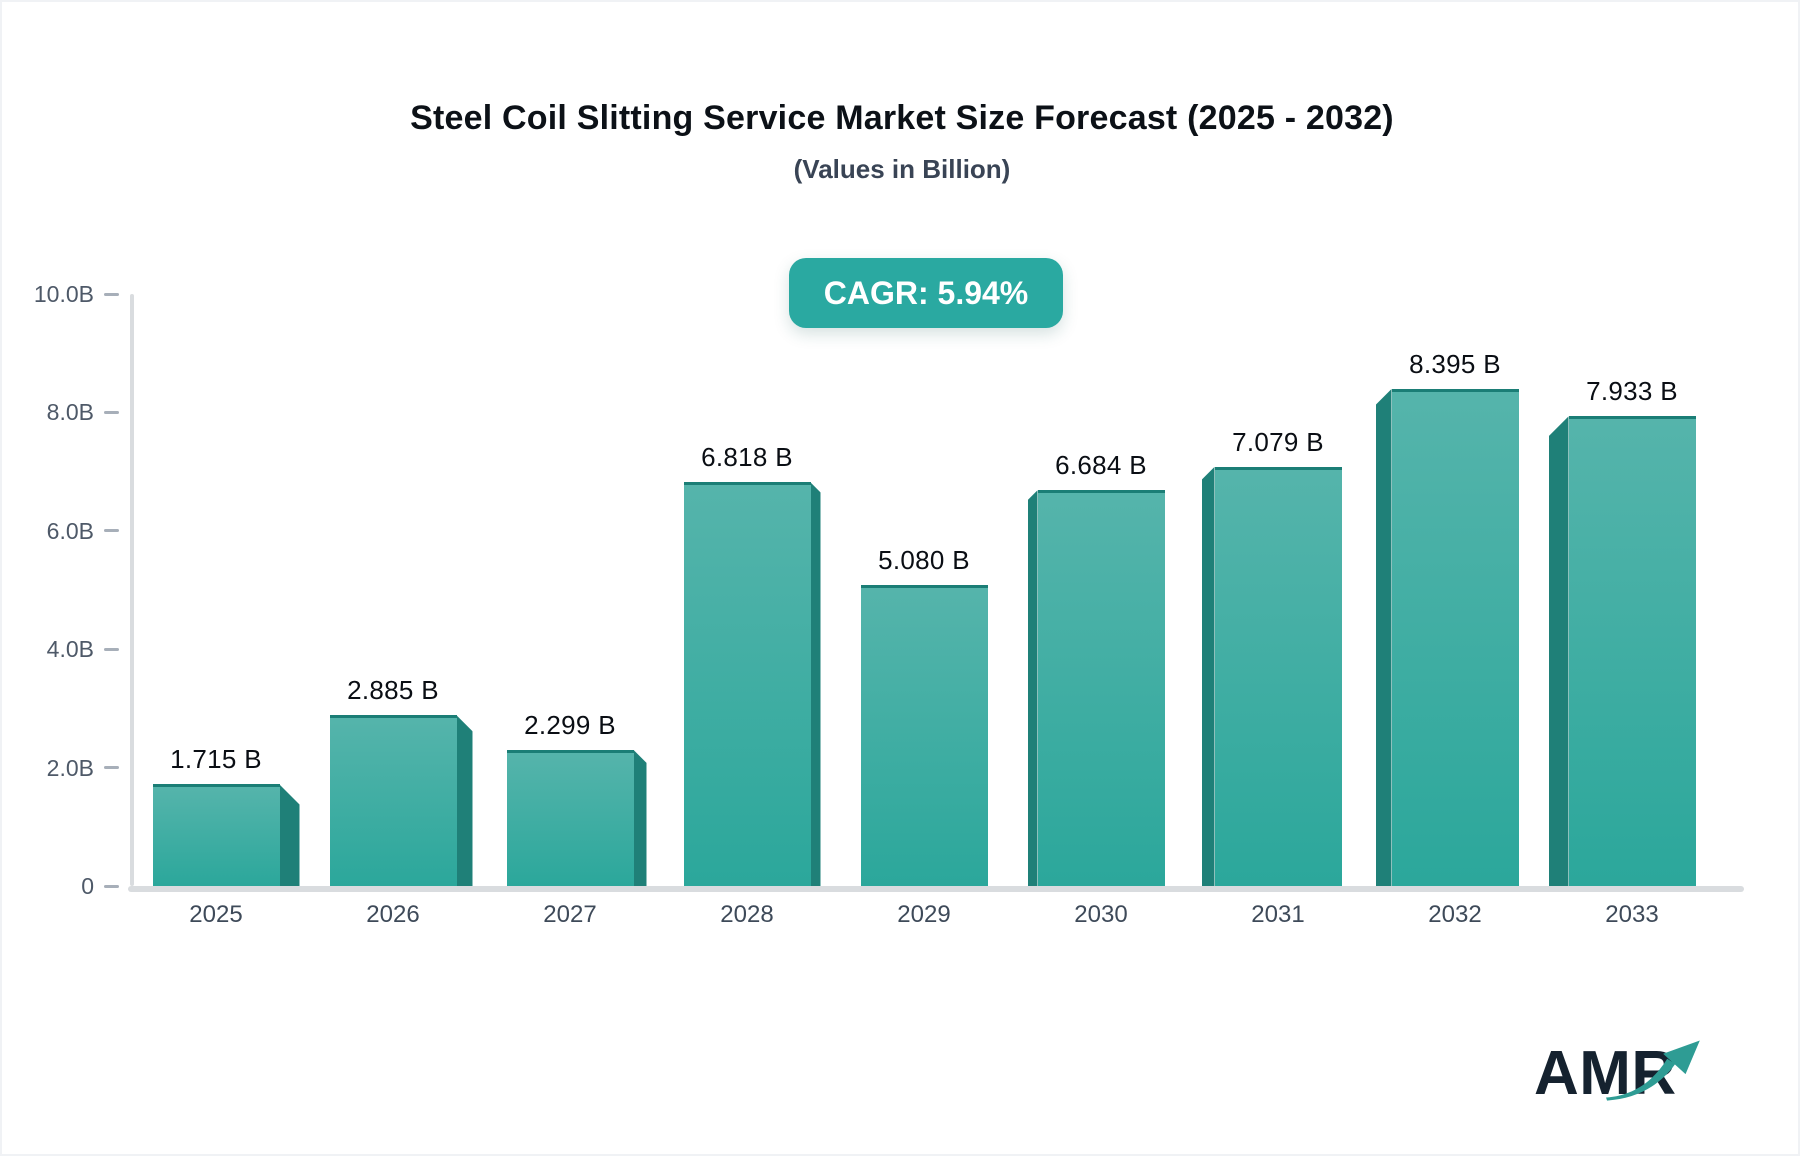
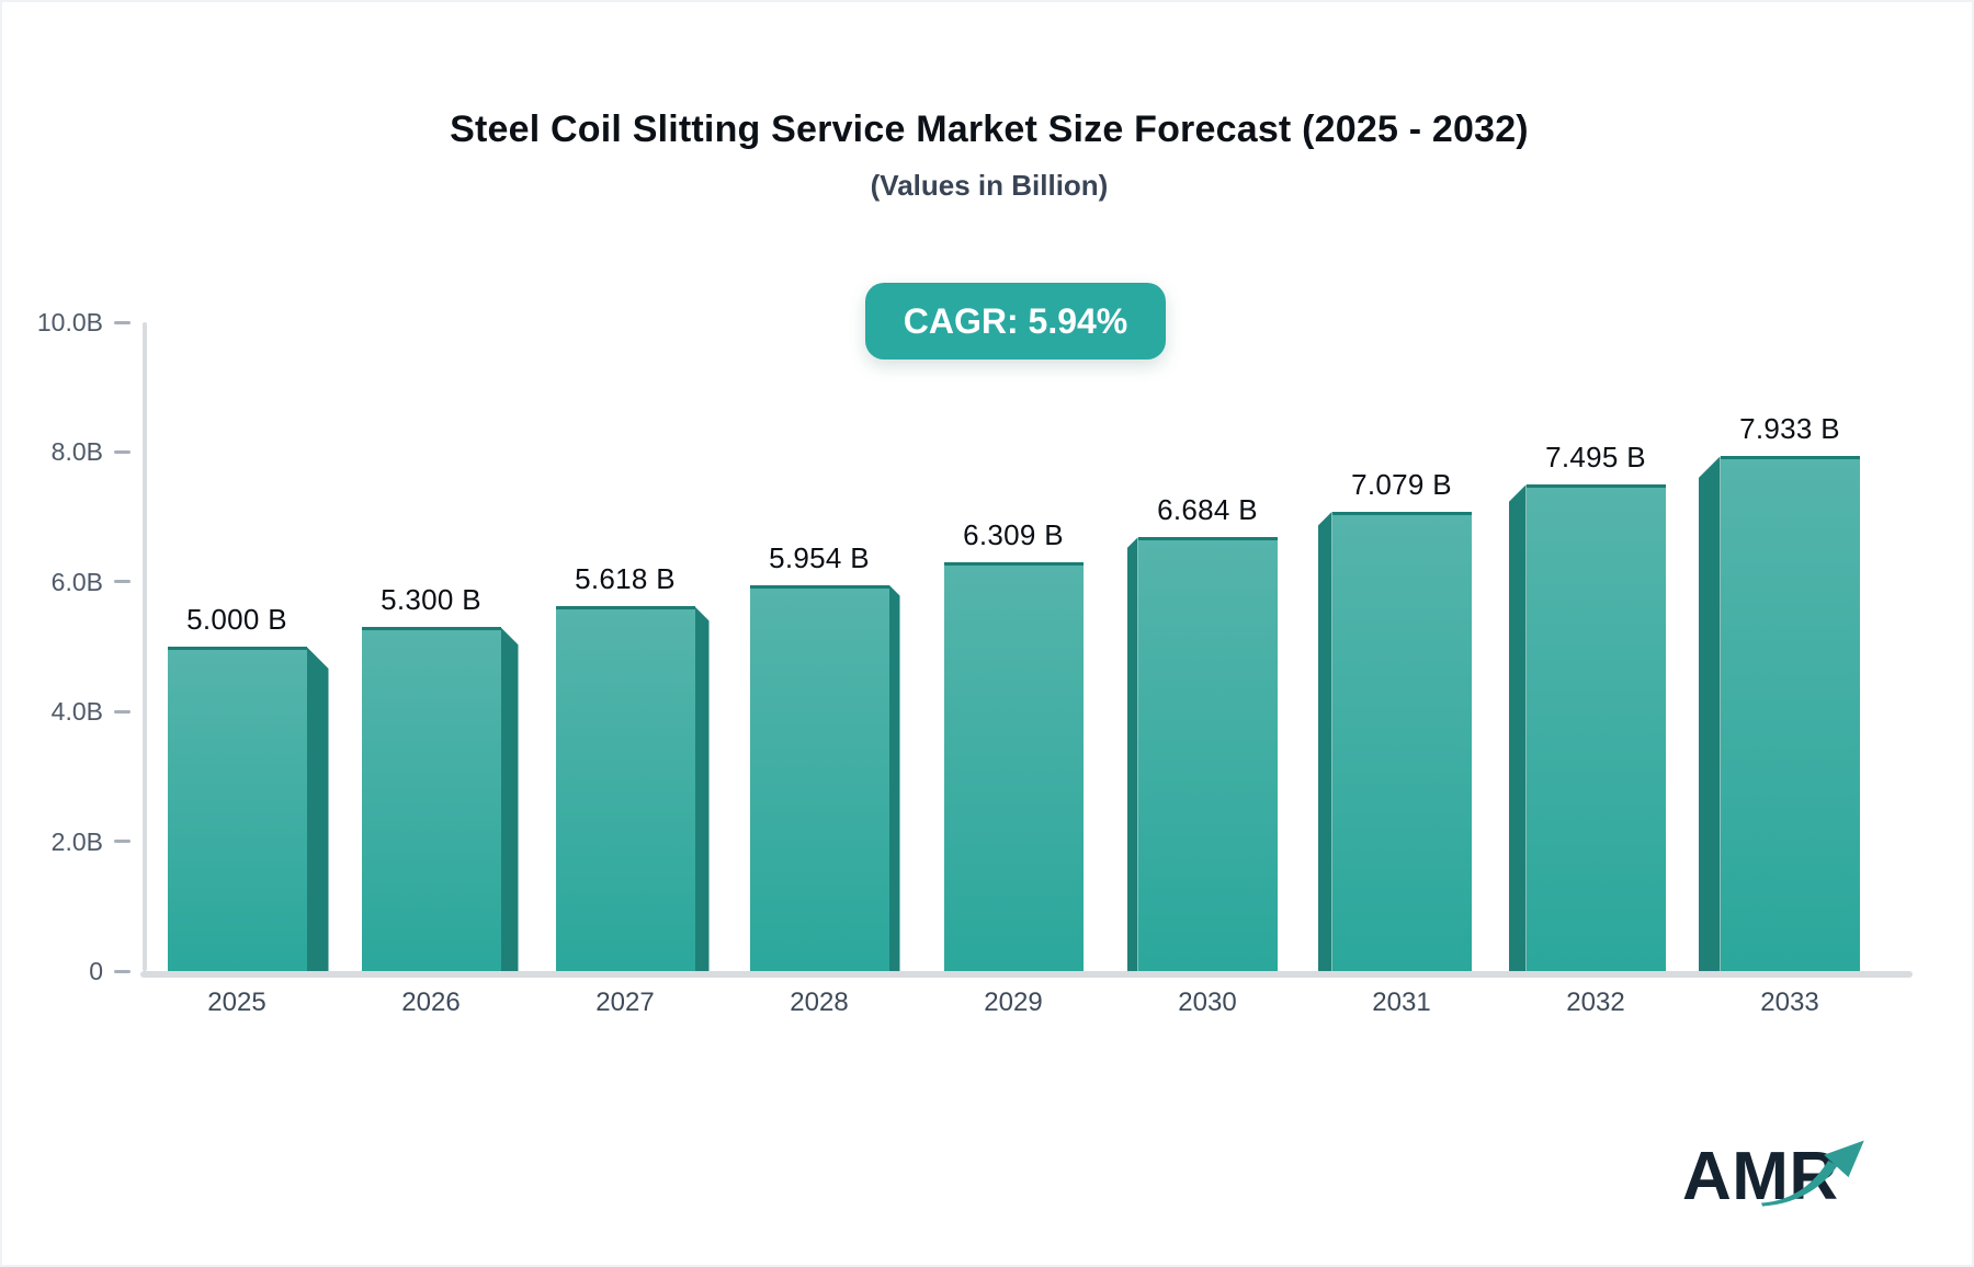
2025: 1.715 -> 5.000
2026: 2.885 -> 5.300
2027: 2.299 -> 5.618
2028: 6.818 -> 5.954
2029: 5.080 -> 6.309
2032: 8.395 -> 7.495
